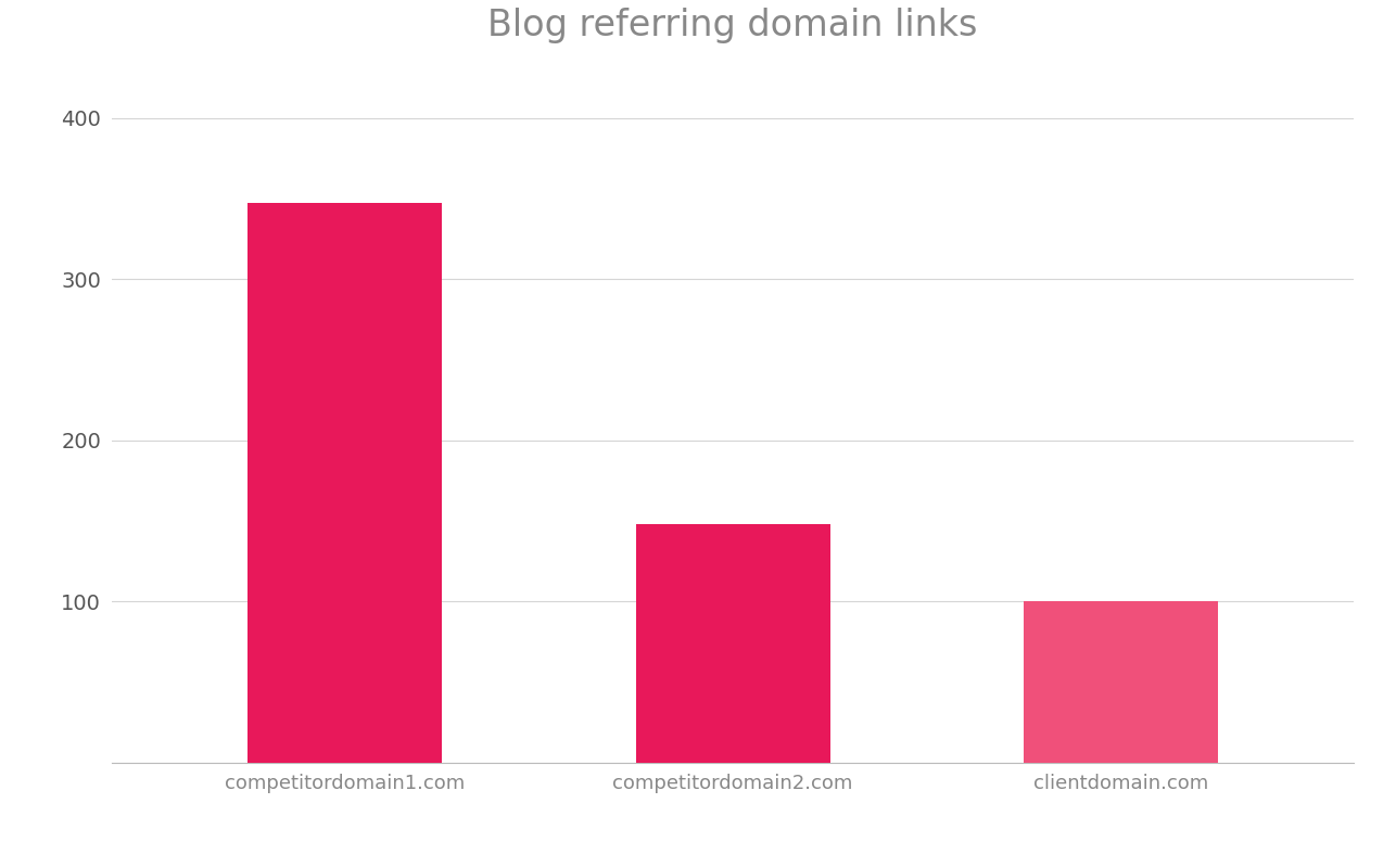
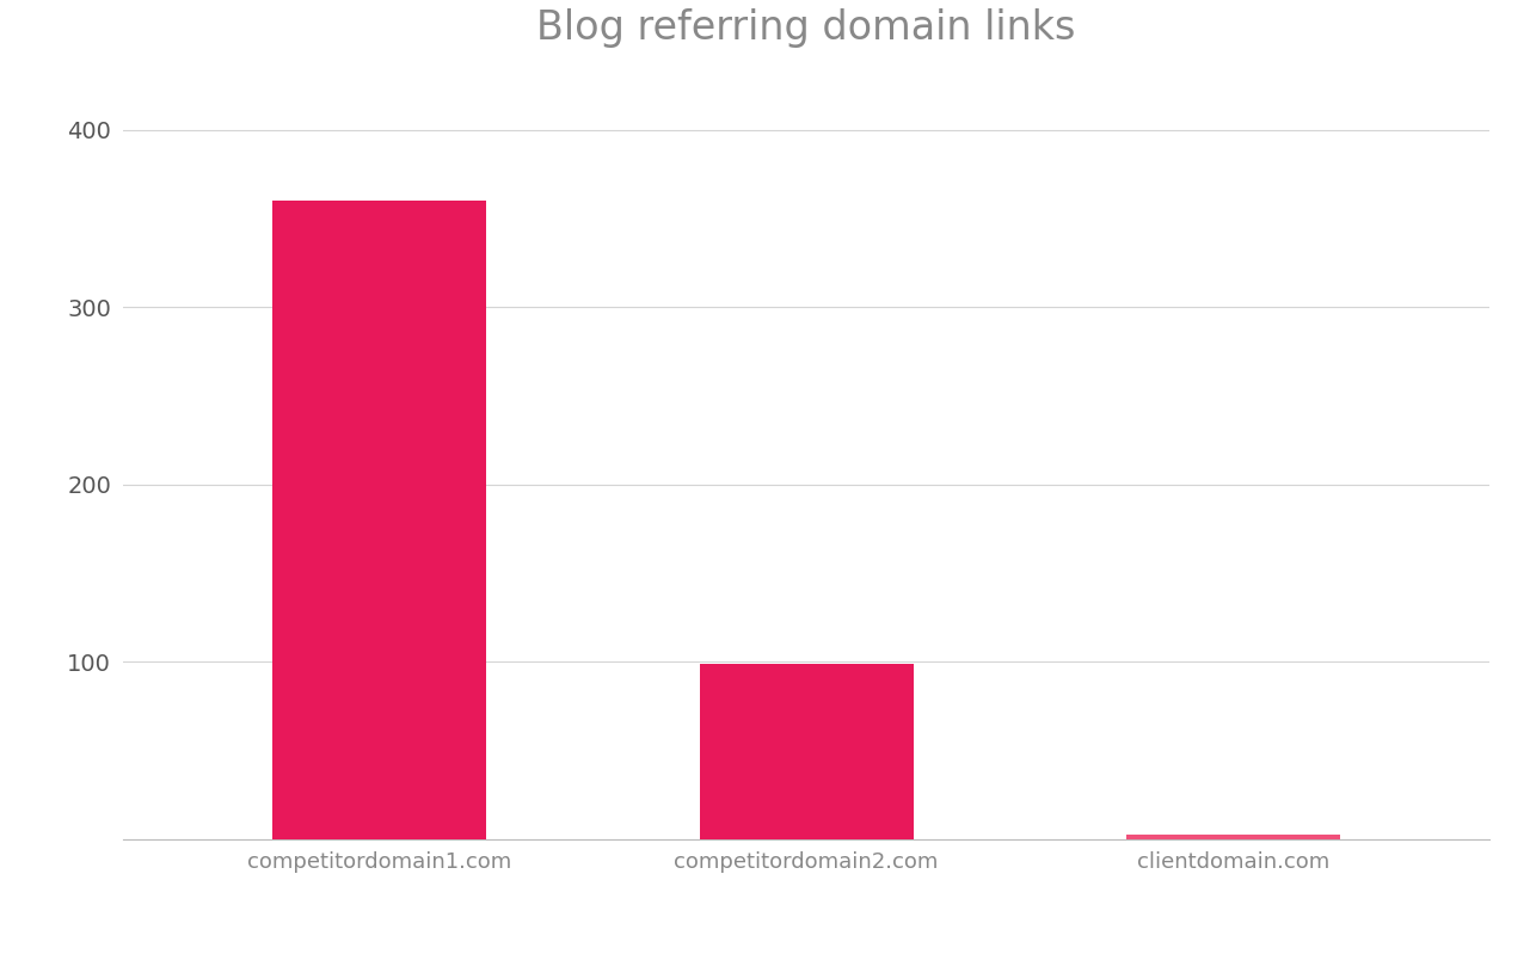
competitordomain1.com: 347 -> 360
competitordomain2.com: 148 -> 99
clientdomain.com: 100 -> 3
